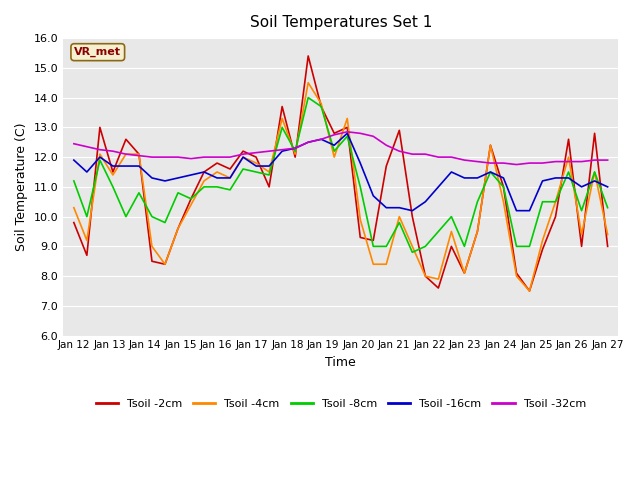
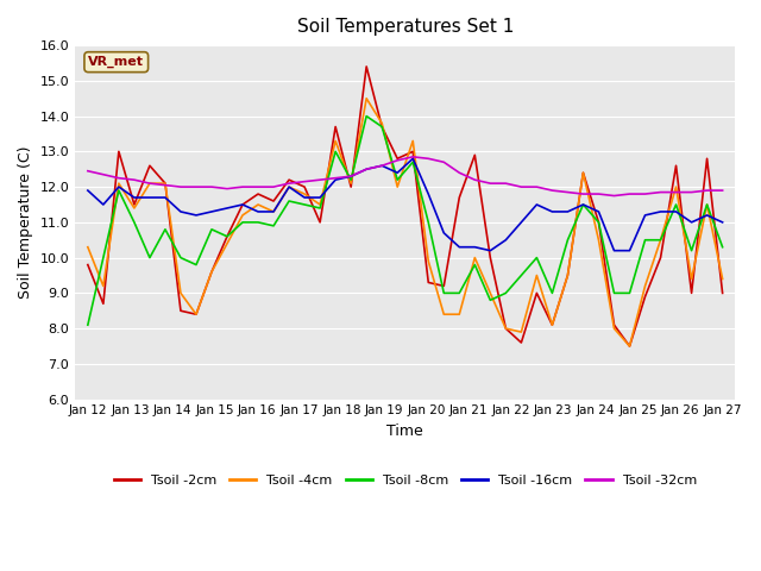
Tsoil -8cm/Jan 12: 11.2 -> 8.1
